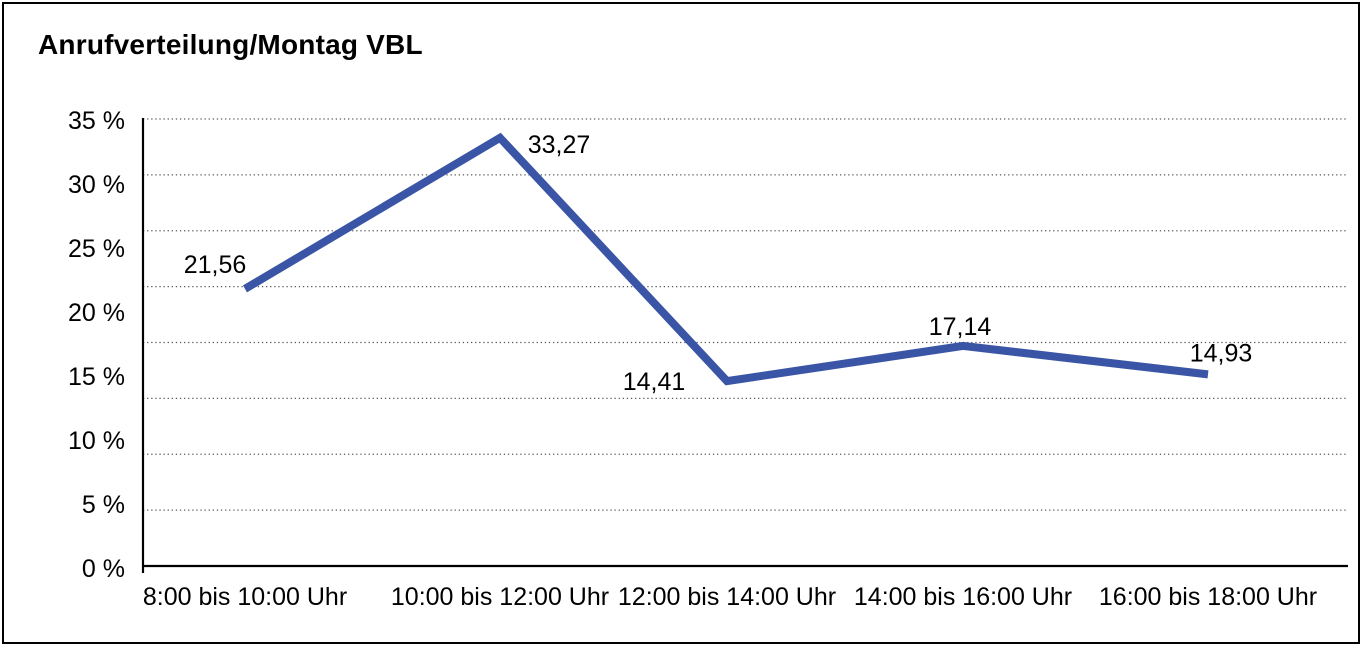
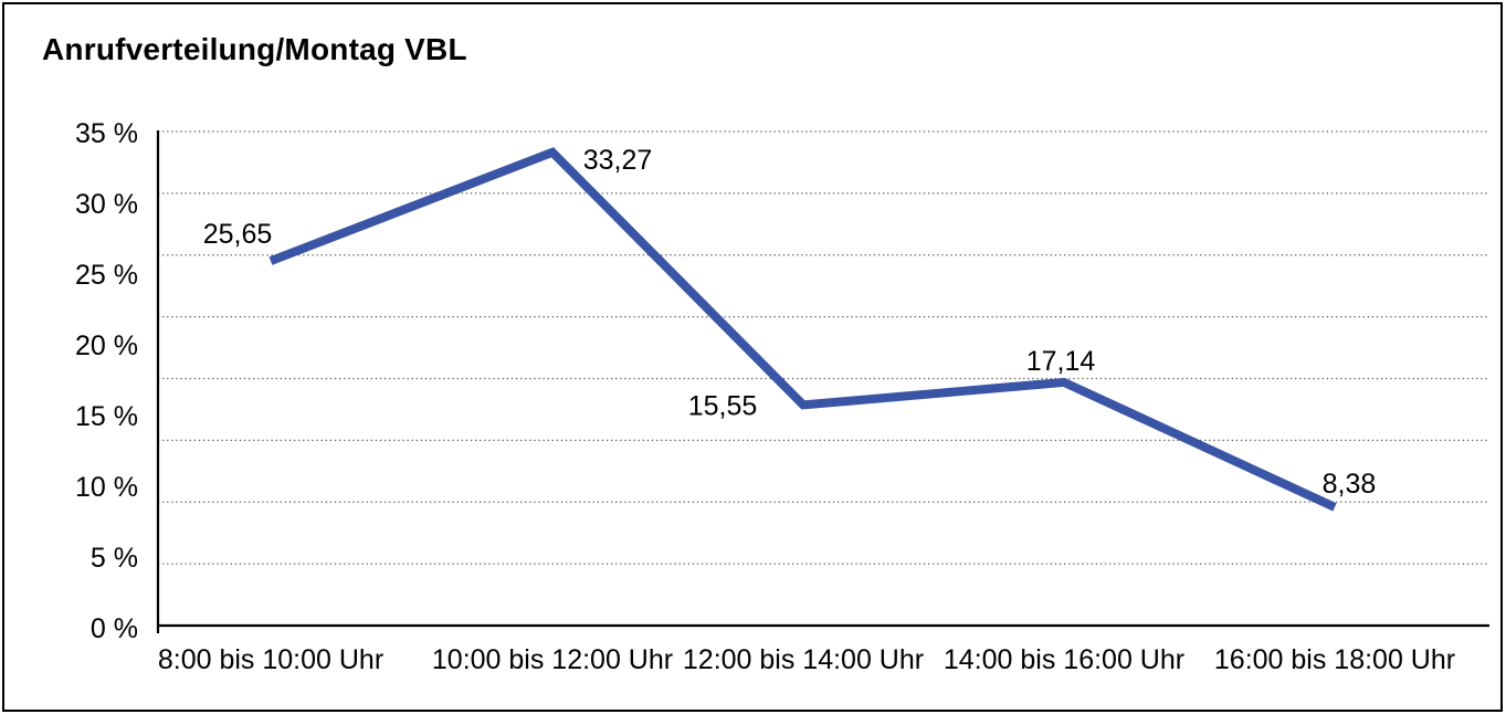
8:00 bis 10:00 Uhr: 21,56 -> 25,65
12:00 bis 14:00 Uhr: 14,41 -> 15,55
16:00 bis 18:00 Uhr: 14,93 -> 8,38
